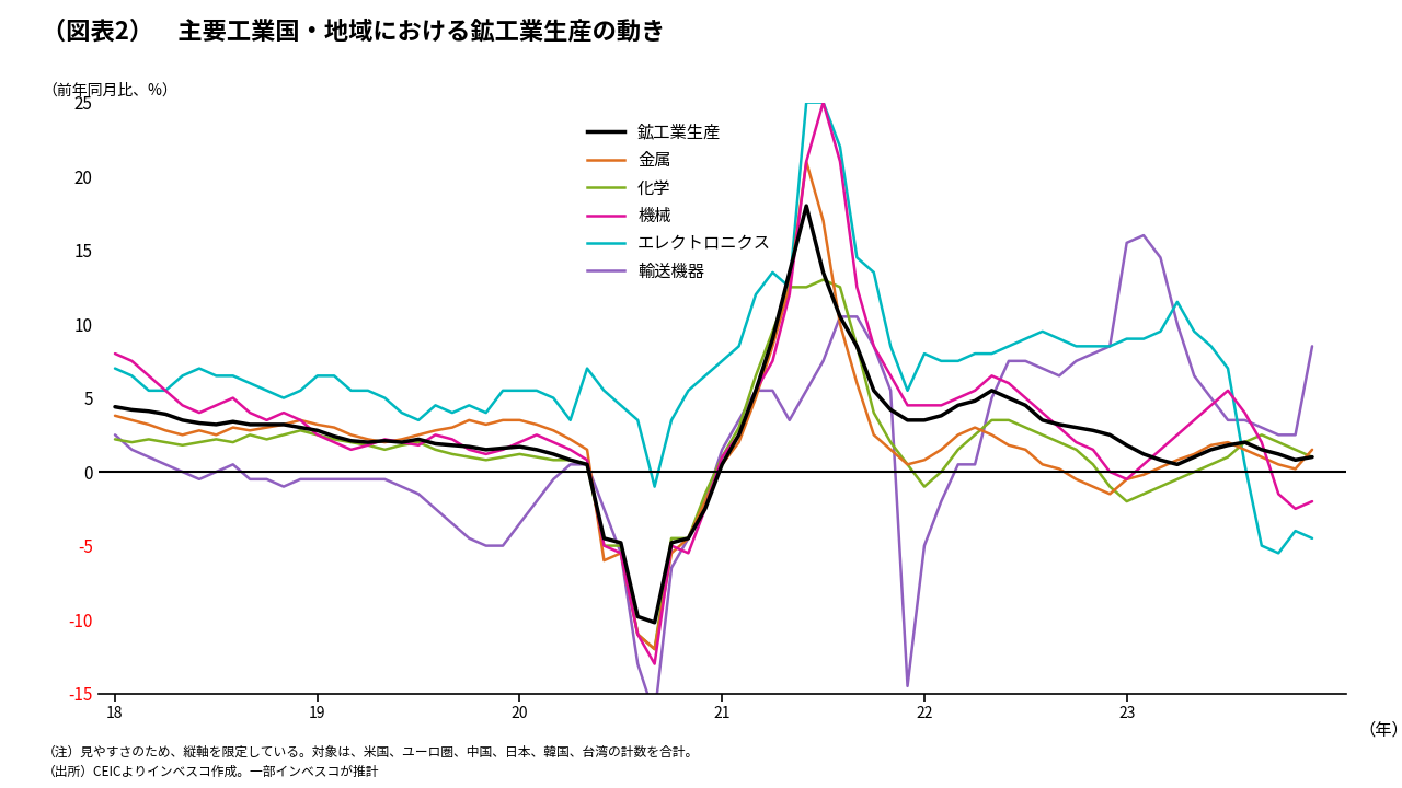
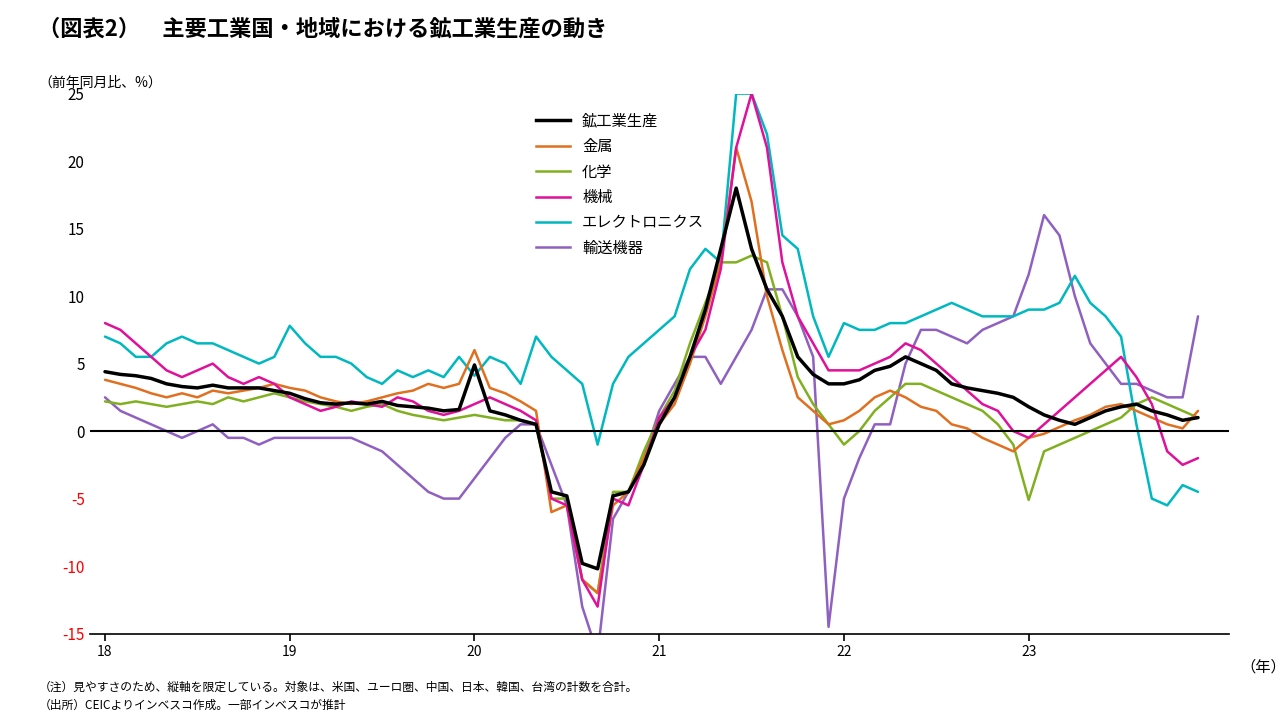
エレクトロニクス/19: 6.5 -> 7.8
鉱工業生産/20: 1.7 -> 4.9
金属/20: 3.5 -> 6.0
エレクトロニクス/20: 5.5 -> 4.1
化学/23: -2.0 -> -5.1
輸送機器/23: 15.5 -> 11.6
